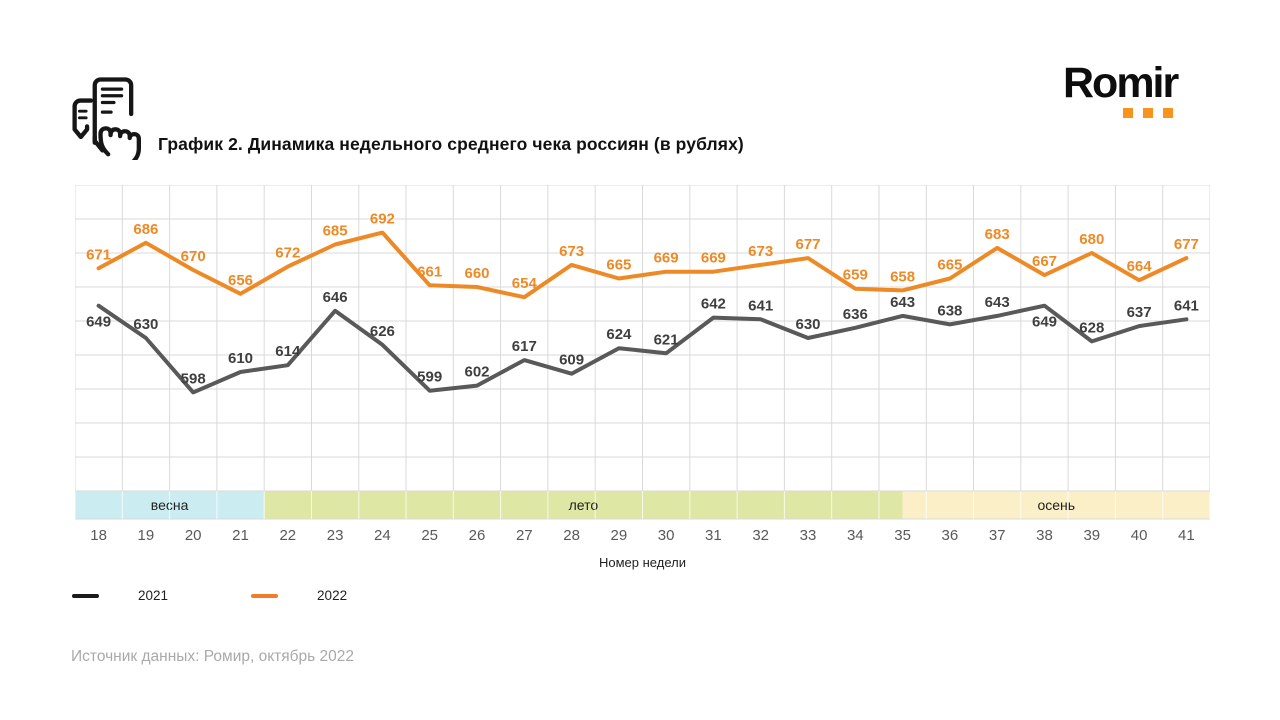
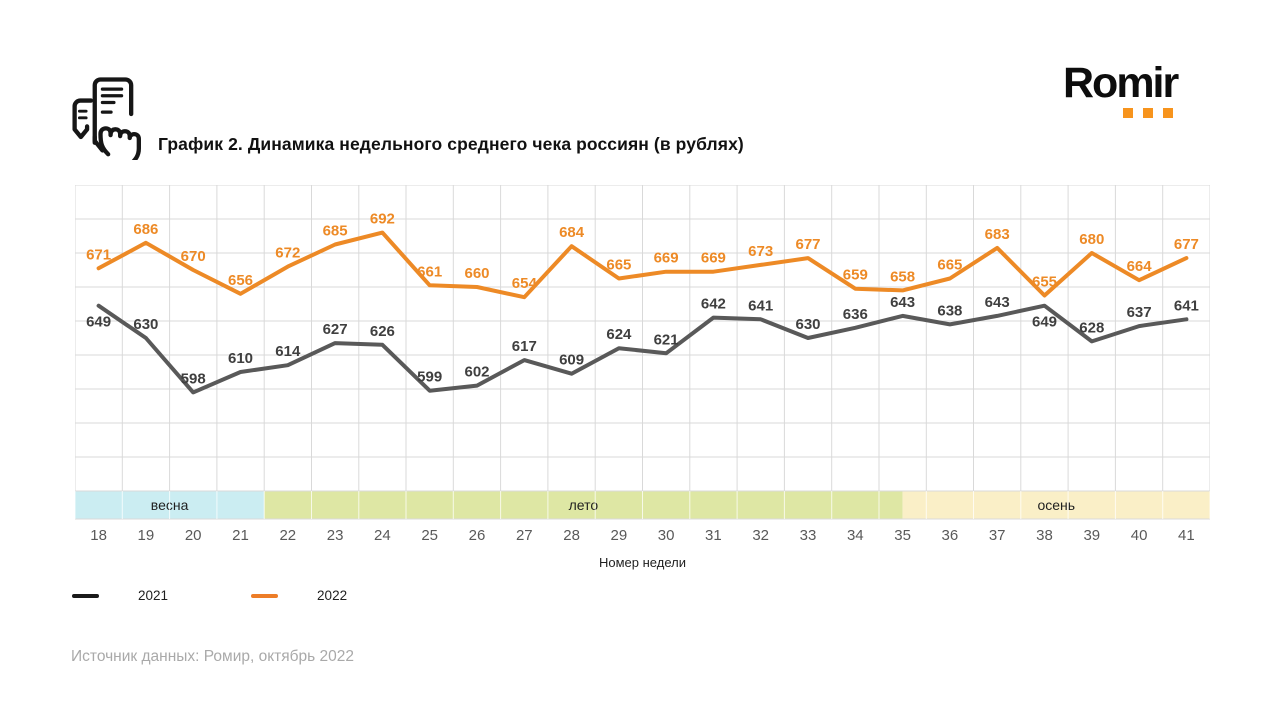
2021/23: 646 -> 627
2022/28: 673 -> 684
2022/38: 667 -> 655
